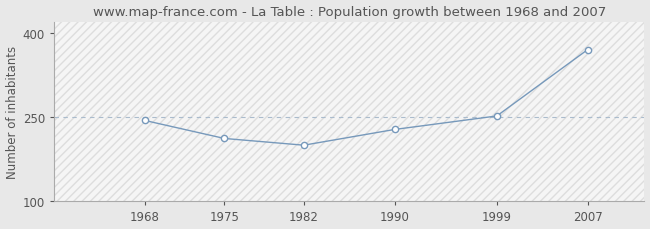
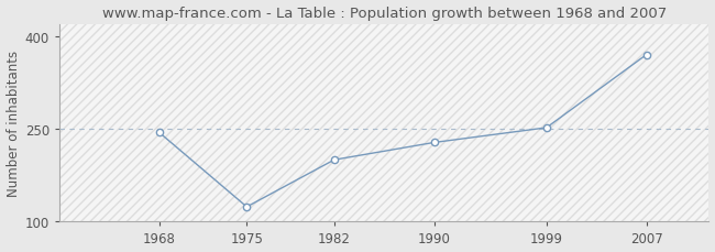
1975: 212 -> 124
